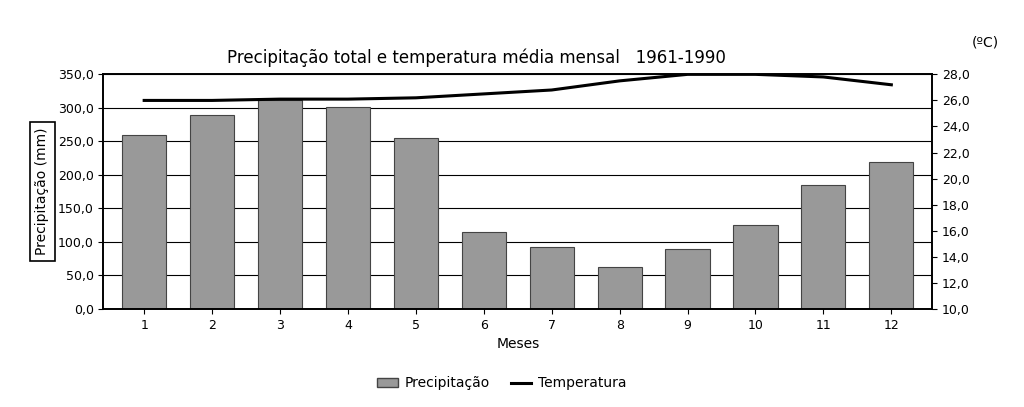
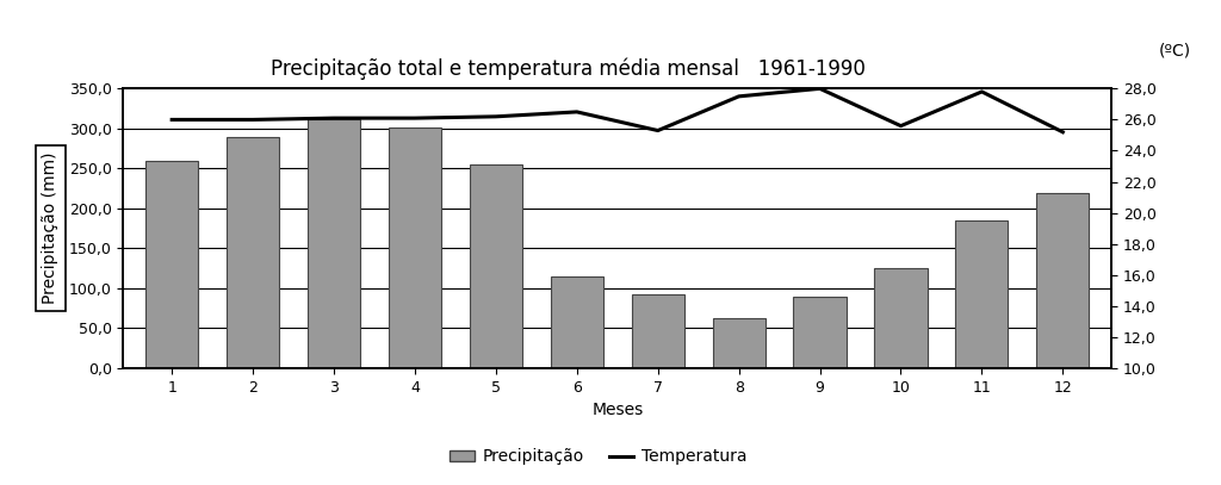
Temperatura/7: 26,8 -> 25,3
Temperatura/10: 28,0 -> 25,6
Temperatura/12: 27,2 -> 25,2
